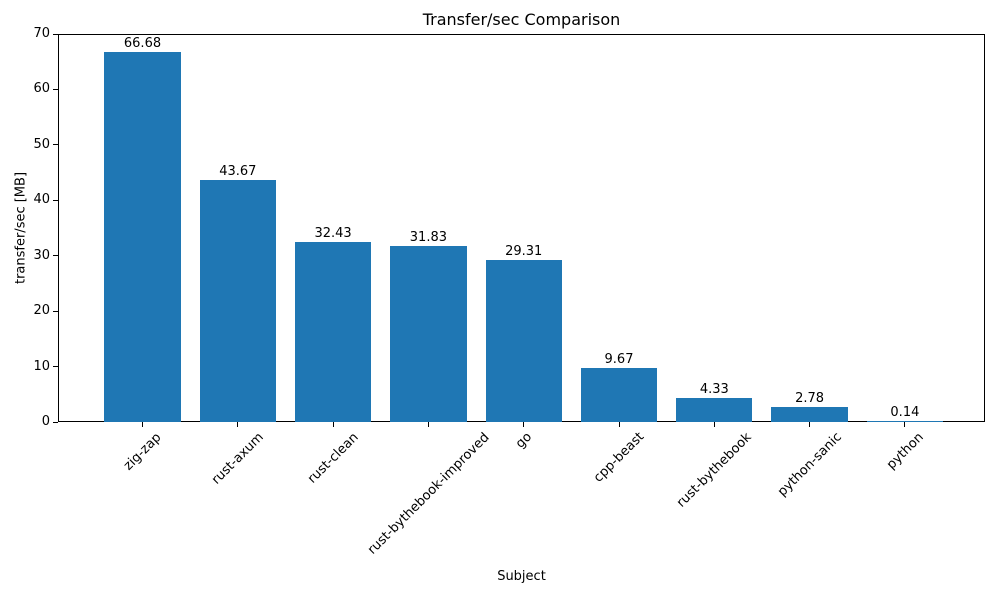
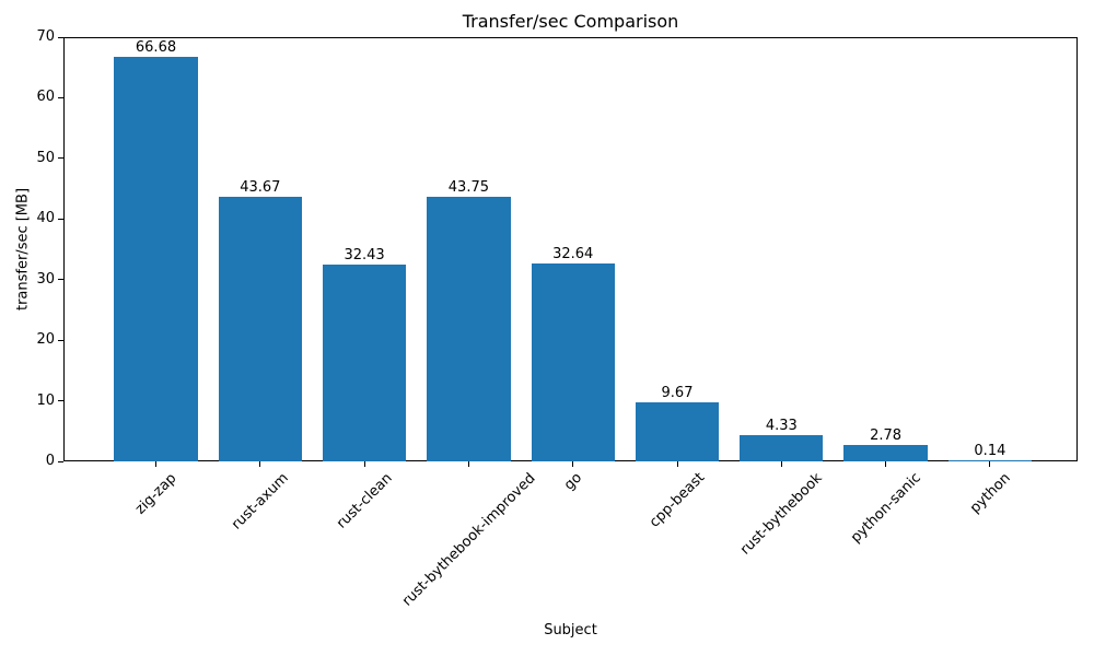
rust-bythebook-improved: 31.83 -> 43.75
go: 29.31 -> 32.64
